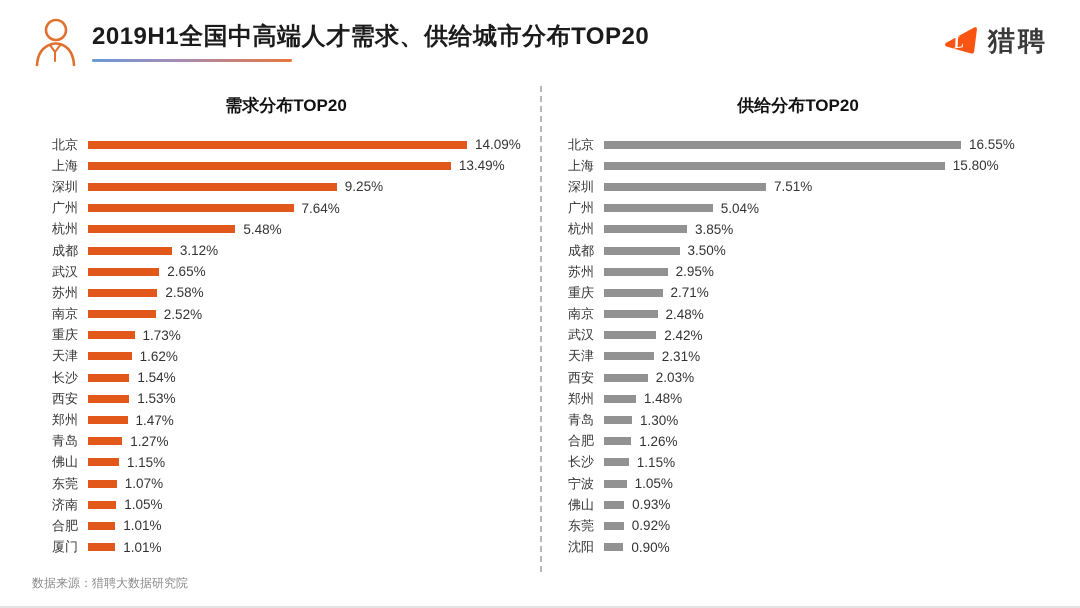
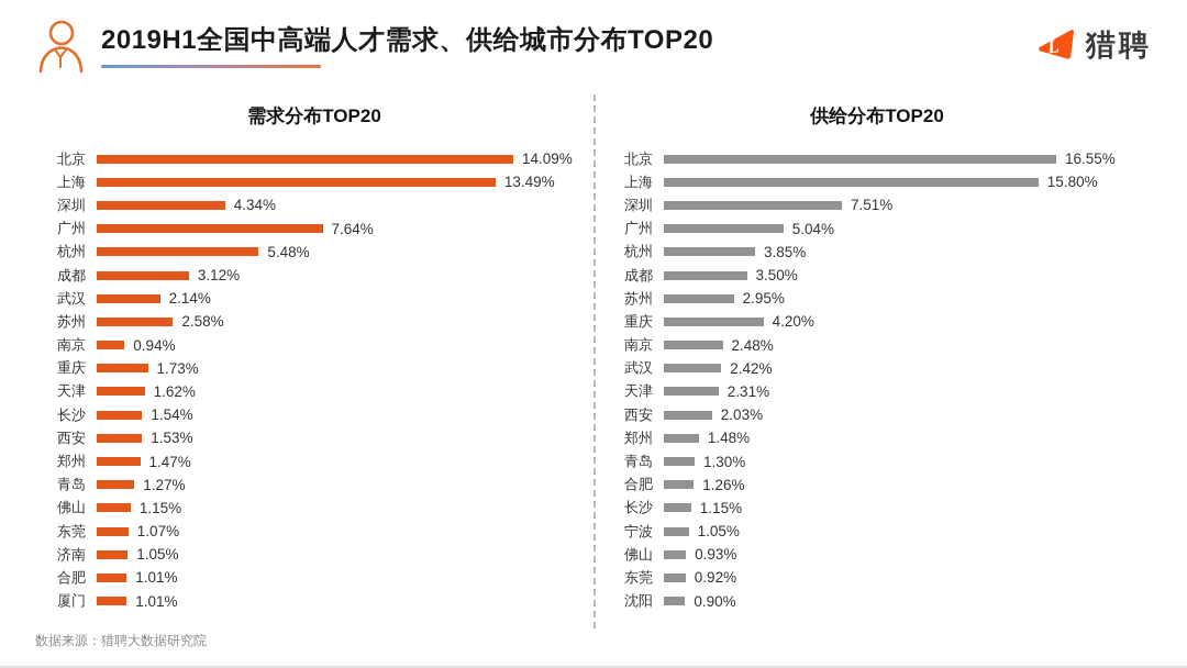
需求分布TOP20/深圳: 9.25% -> 4.34%
需求分布TOP20/武汉: 2.65% -> 2.14%
需求分布TOP20/南京: 2.52% -> 0.94%
供给分布TOP20/重庆: 2.71% -> 4.20%
